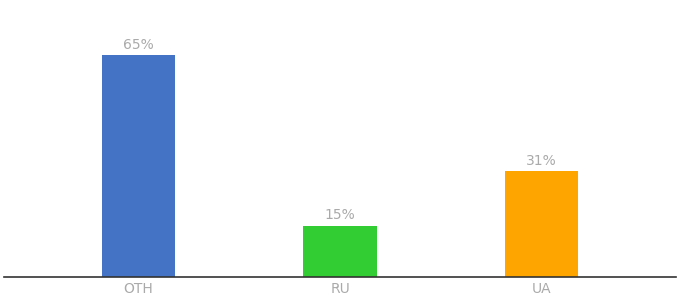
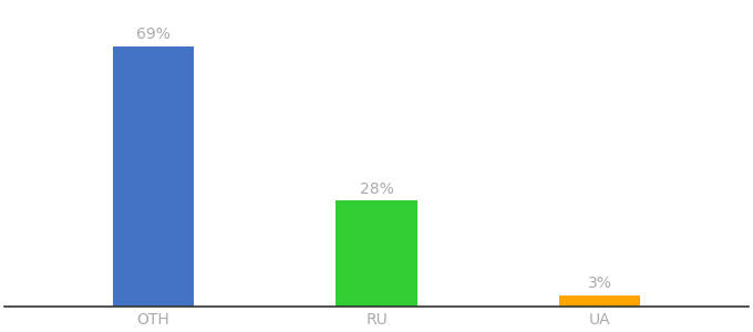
OTH: 65% -> 69%
RU: 15% -> 28%
UA: 31% -> 3%
